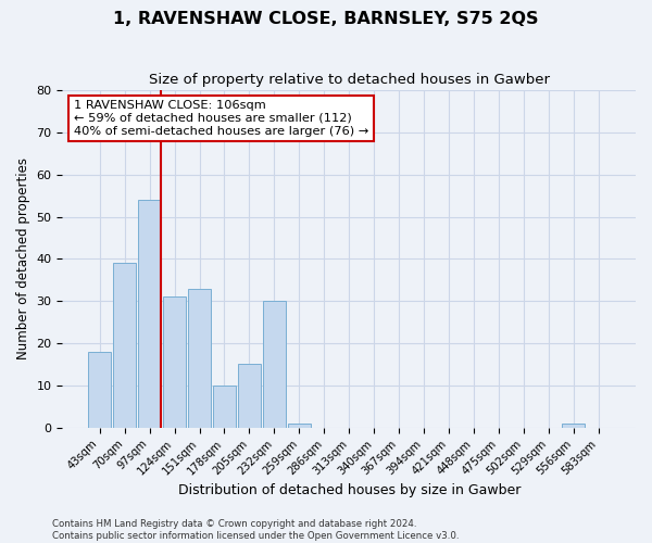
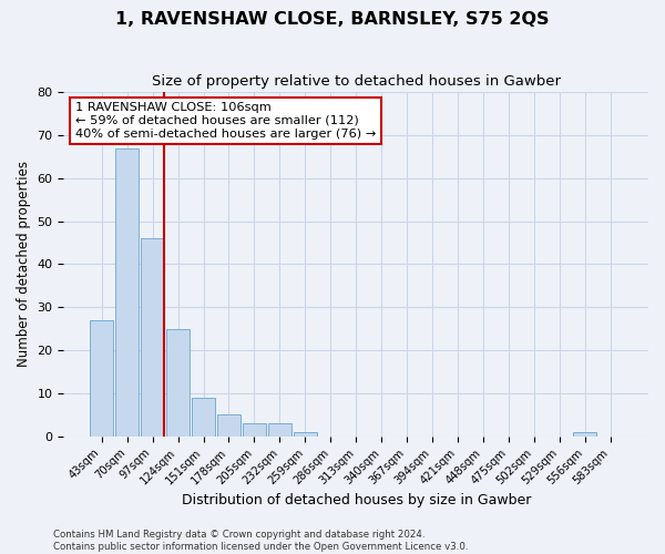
43sqm: 18 -> 27
70sqm: 39 -> 67
97sqm: 54 -> 46
124sqm: 31 -> 25
151sqm: 33 -> 9
178sqm: 10 -> 5
205sqm: 15 -> 3
232sqm: 30 -> 3
